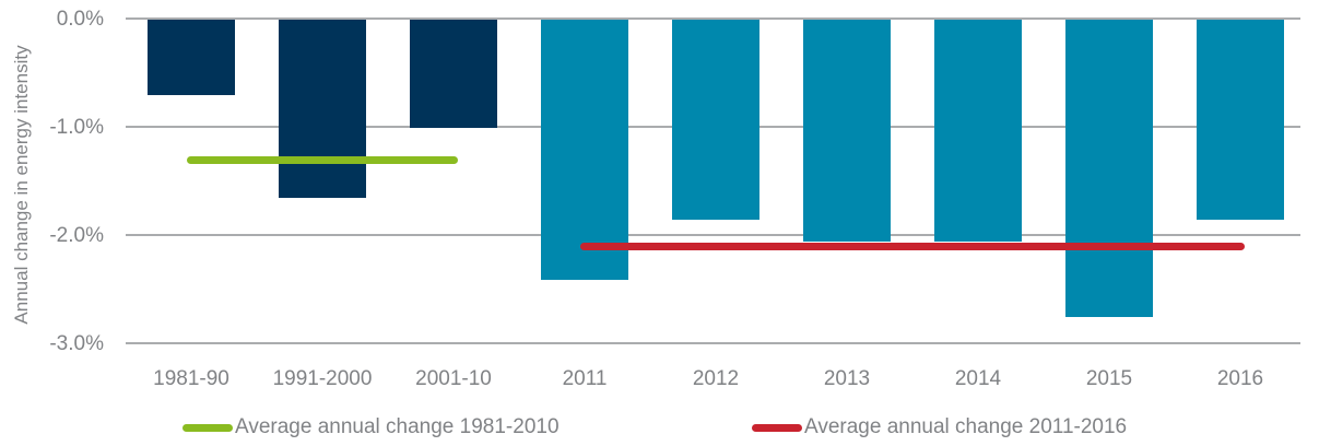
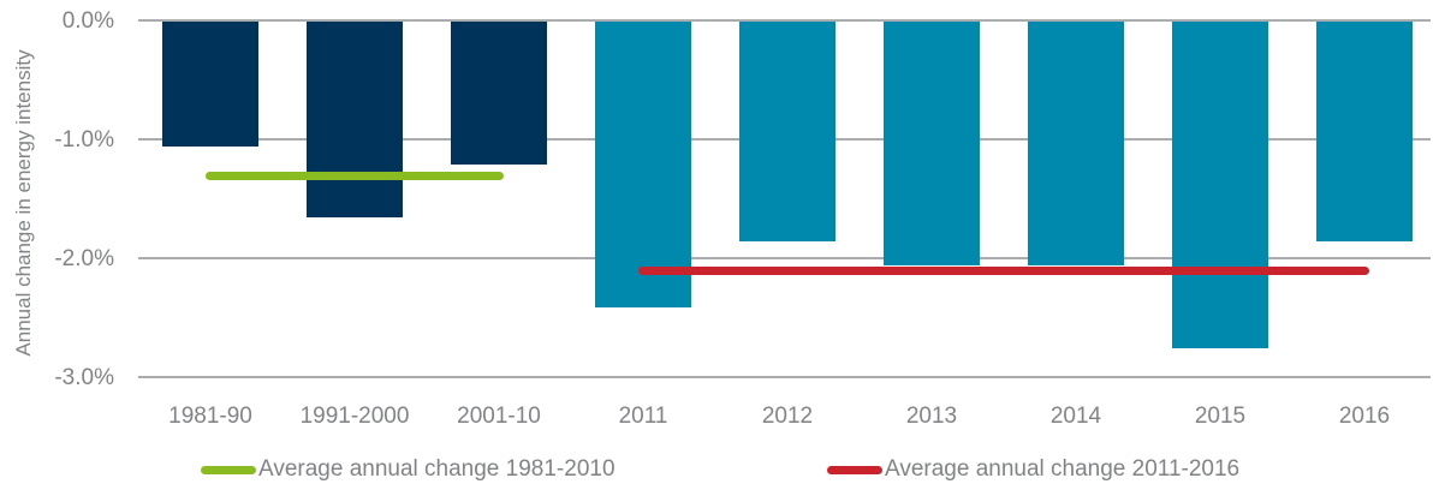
1981-90: -0.7% -> -1.1%
2001-10: -1.0% -> -1.2%
